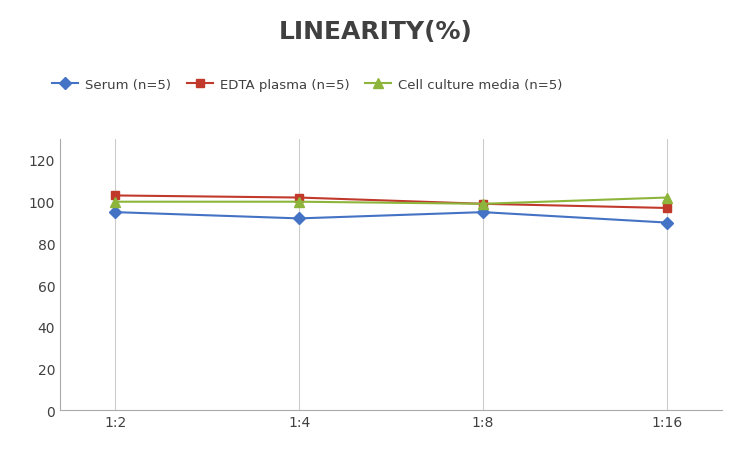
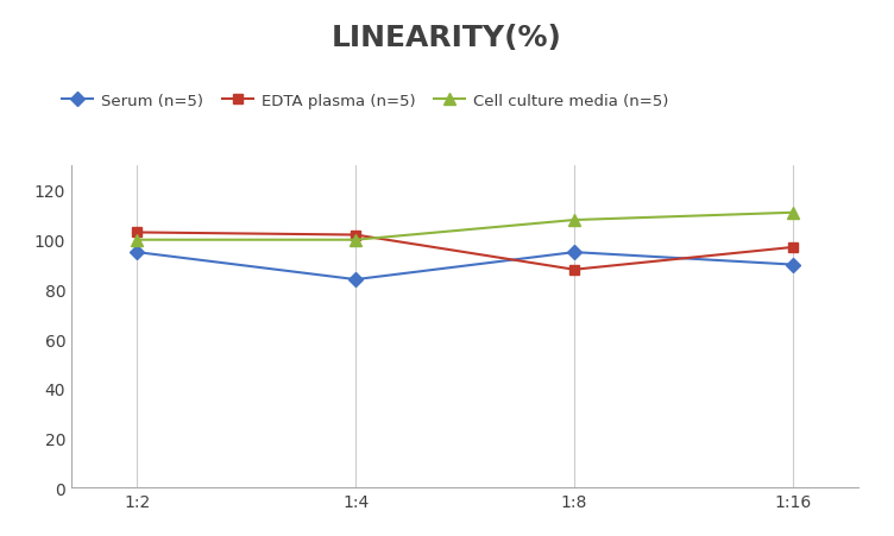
Serum (n=5)/1:4: 92 -> 84
EDTA plasma (n=5)/1:8: 99 -> 88
Cell culture media (n=5)/1:8: 99 -> 108
Cell culture media (n=5)/1:16: 102 -> 111
